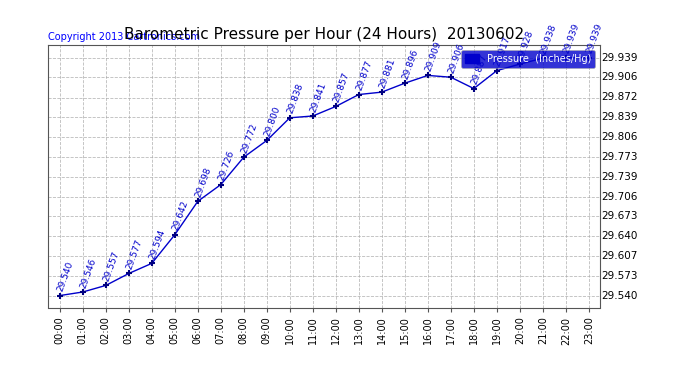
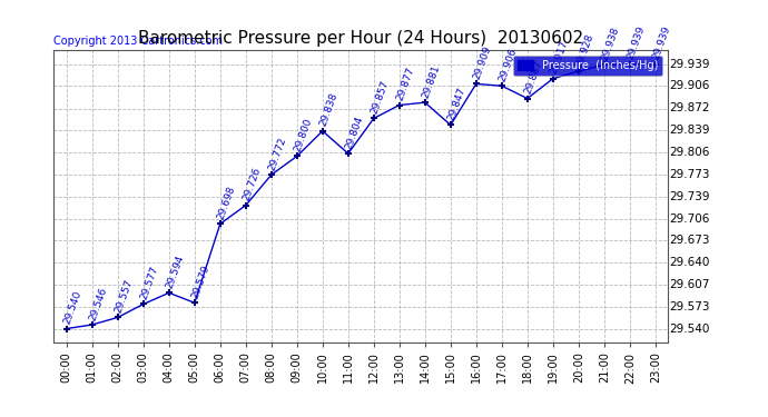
05:00: 29.642 -> 29.579
11:00: 29.841 -> 29.804
15:00: 29.896 -> 29.847
